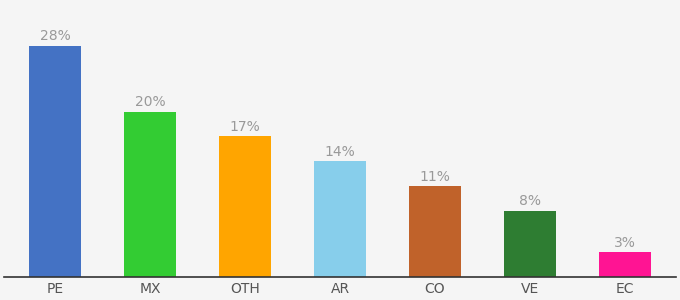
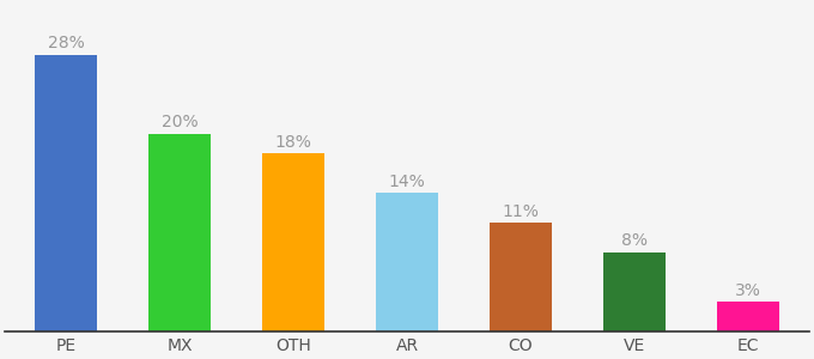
OTH: 17% -> 18%
